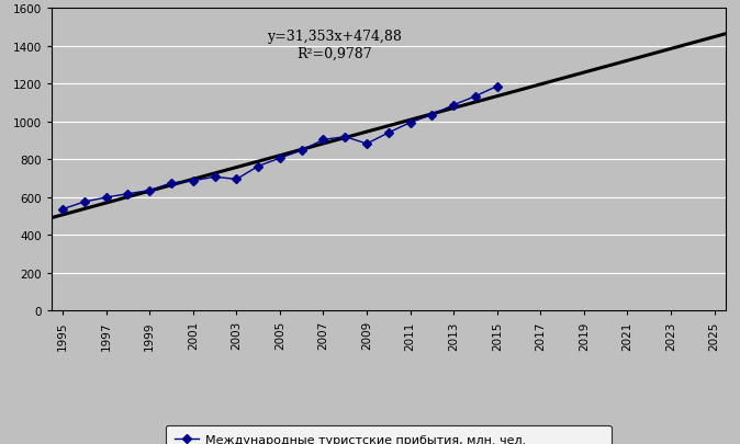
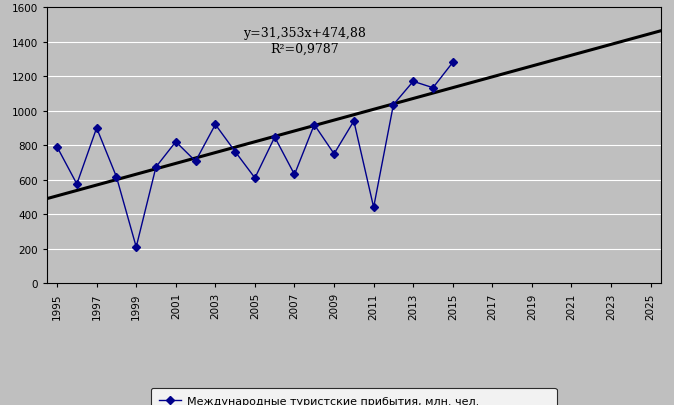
Международные туристские прибытия, млн. чел./1995: 540 -> 790
Международные туристские прибытия, млн. чел./1997: 600 -> 900
Международные туристские прибытия, млн. чел./1999: 640 -> 210
Международные туристские прибытия, млн. чел./2001: 690 -> 820
Международные туристские прибытия, млн. чел./2003: 690 -> 920
Международные туристские прибытия, млн. чел./2005: 810 -> 610
Международные туристские прибытия, млн. чел./2007: 900 -> 630
Международные туристские прибытия, млн. чел./2009: 880 -> 750
Международные туристские прибытия, млн. чел./2011: 990 -> 440
Международные туристские прибытия, млн. чел./2013: 1090 -> 1170
Международные туристские прибытия, млн. чел./2015: 1190 -> 1280
